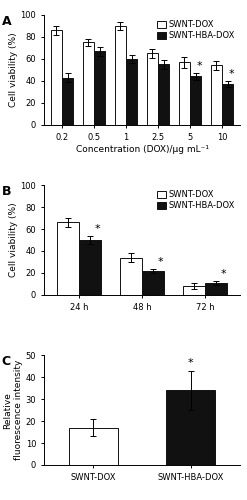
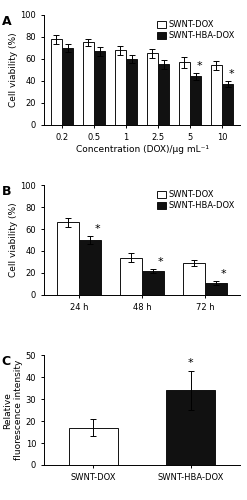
SWNT-DOX/0.2: 86 -> 78
SWNT-HBA-DOX/0.2: 43 -> 70
SWNT-DOX/1: 90 -> 68
SWNT-DOX/72 h: 8 -> 29
